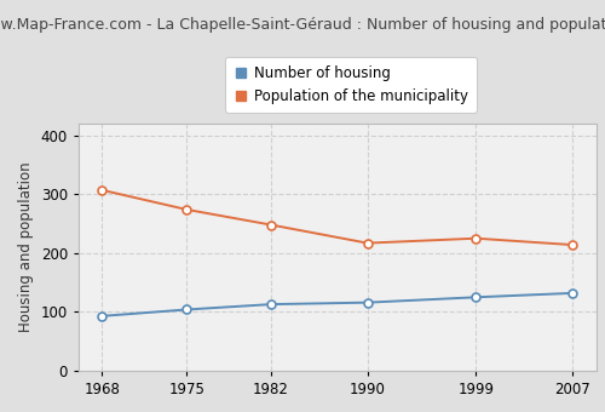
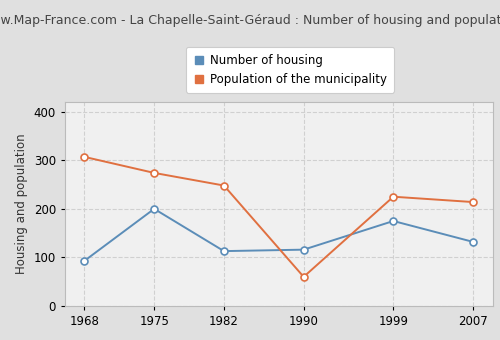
Number of housing/1975: 104 -> 200
Population of the municipality/1990: 217 -> 60
Number of housing/1999: 125 -> 175
